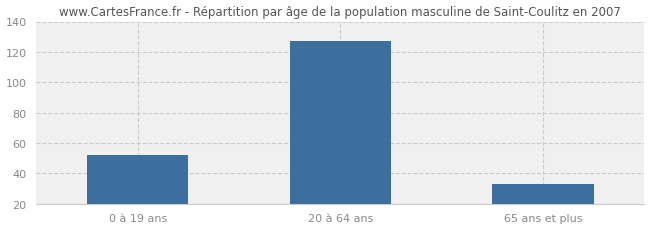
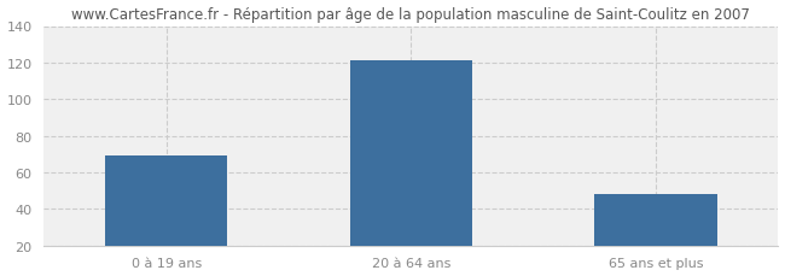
0 à 19 ans: 52 -> 69
20 à 64 ans: 127 -> 121
65 ans et plus: 33 -> 48
